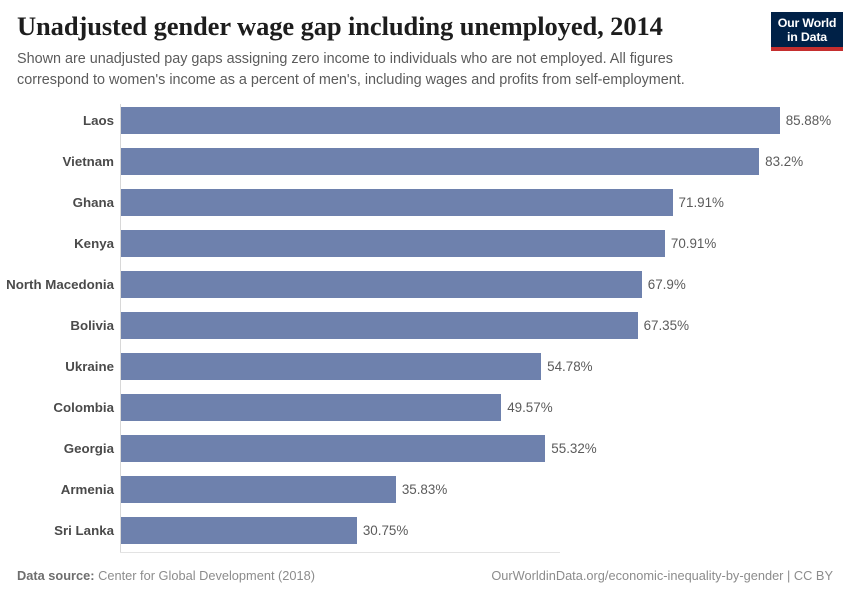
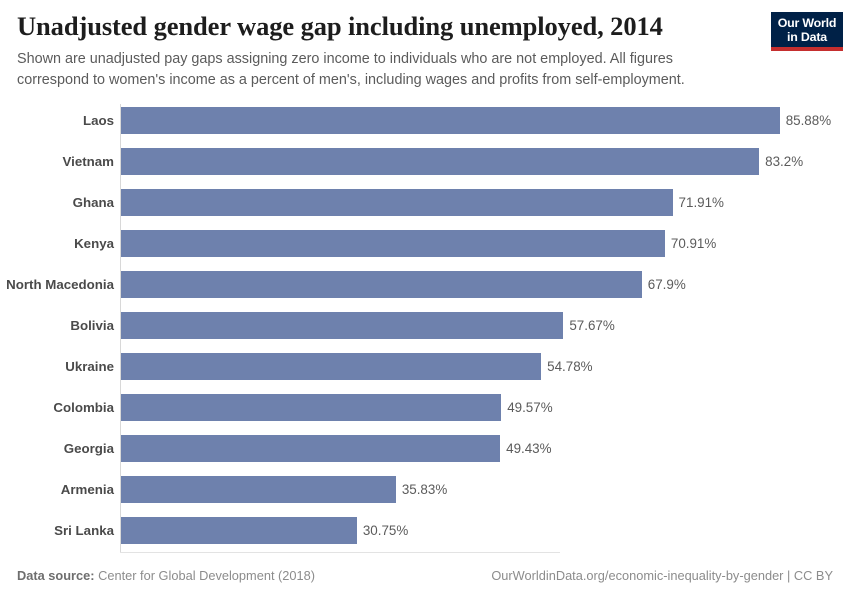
Bolivia: 67.35% -> 57.67%
Georgia: 55.32% -> 49.43%
